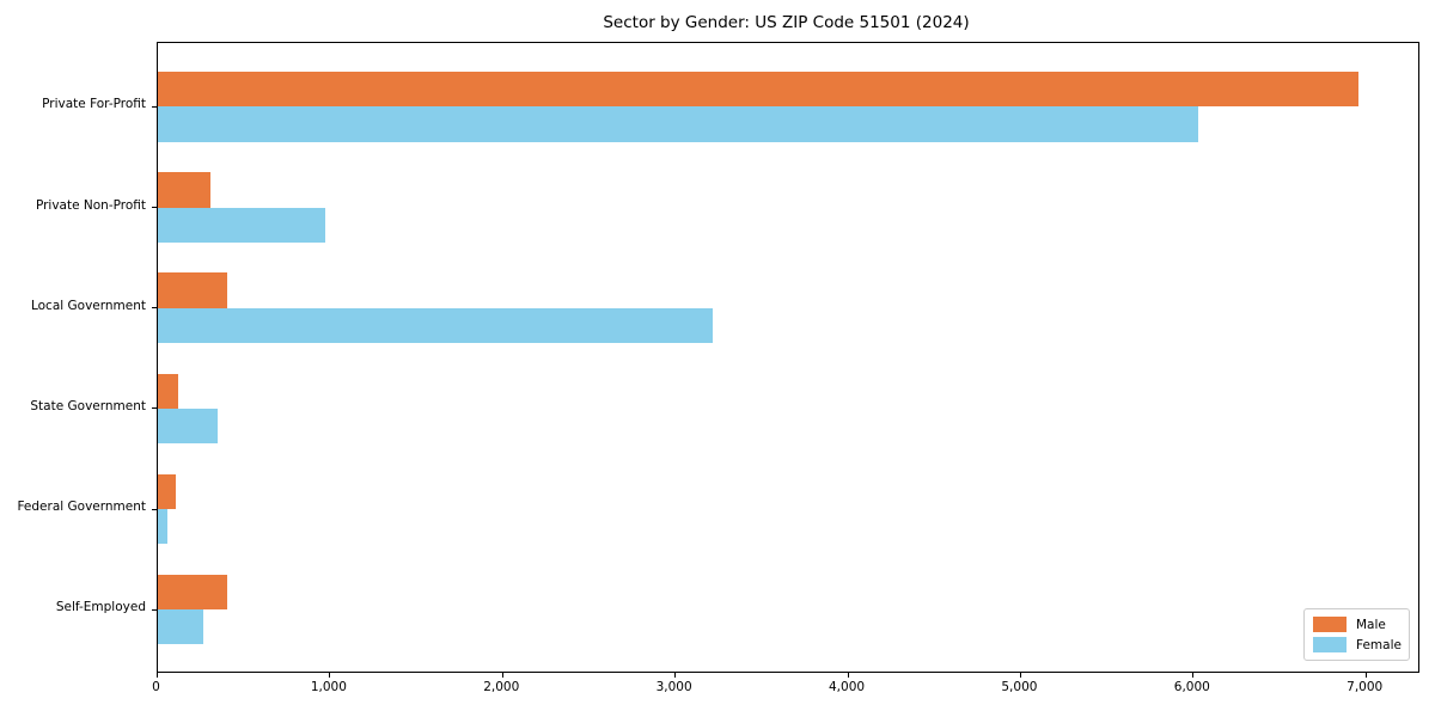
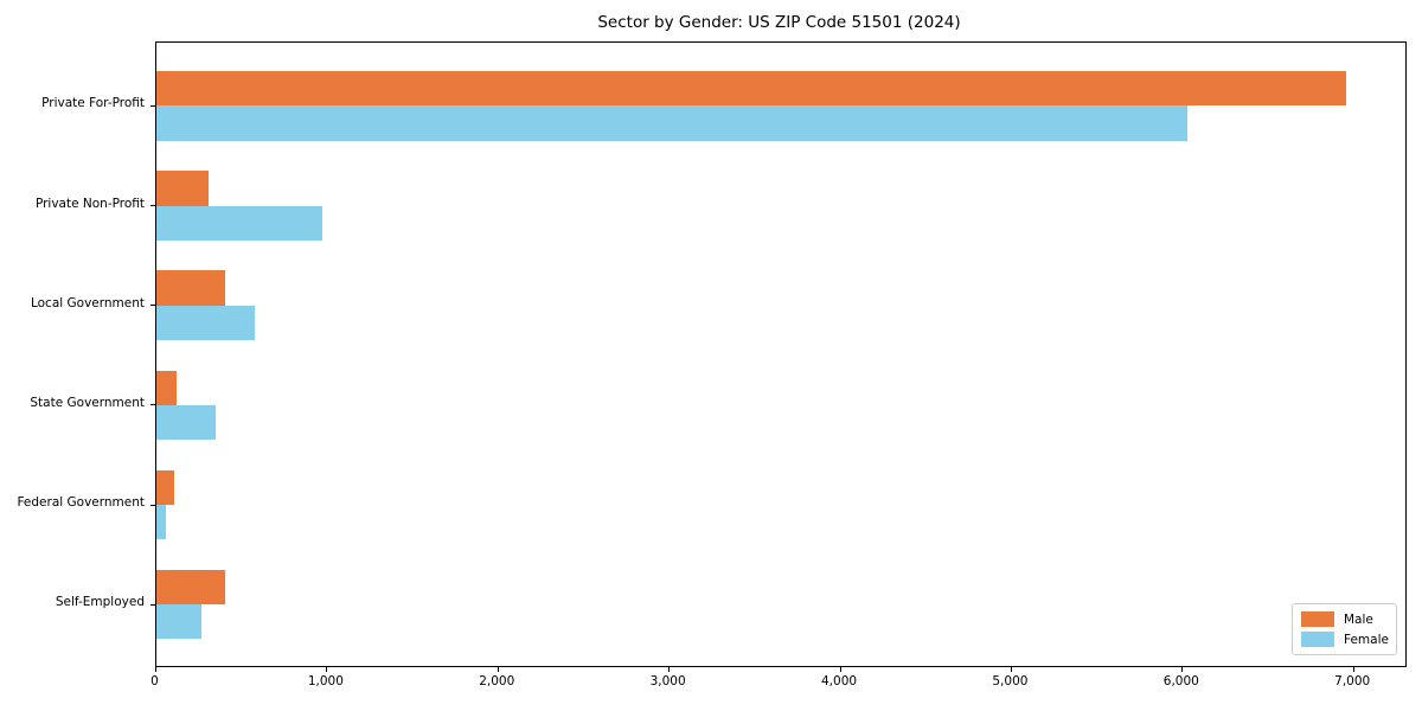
Female/Local Government: 3220 -> 580
